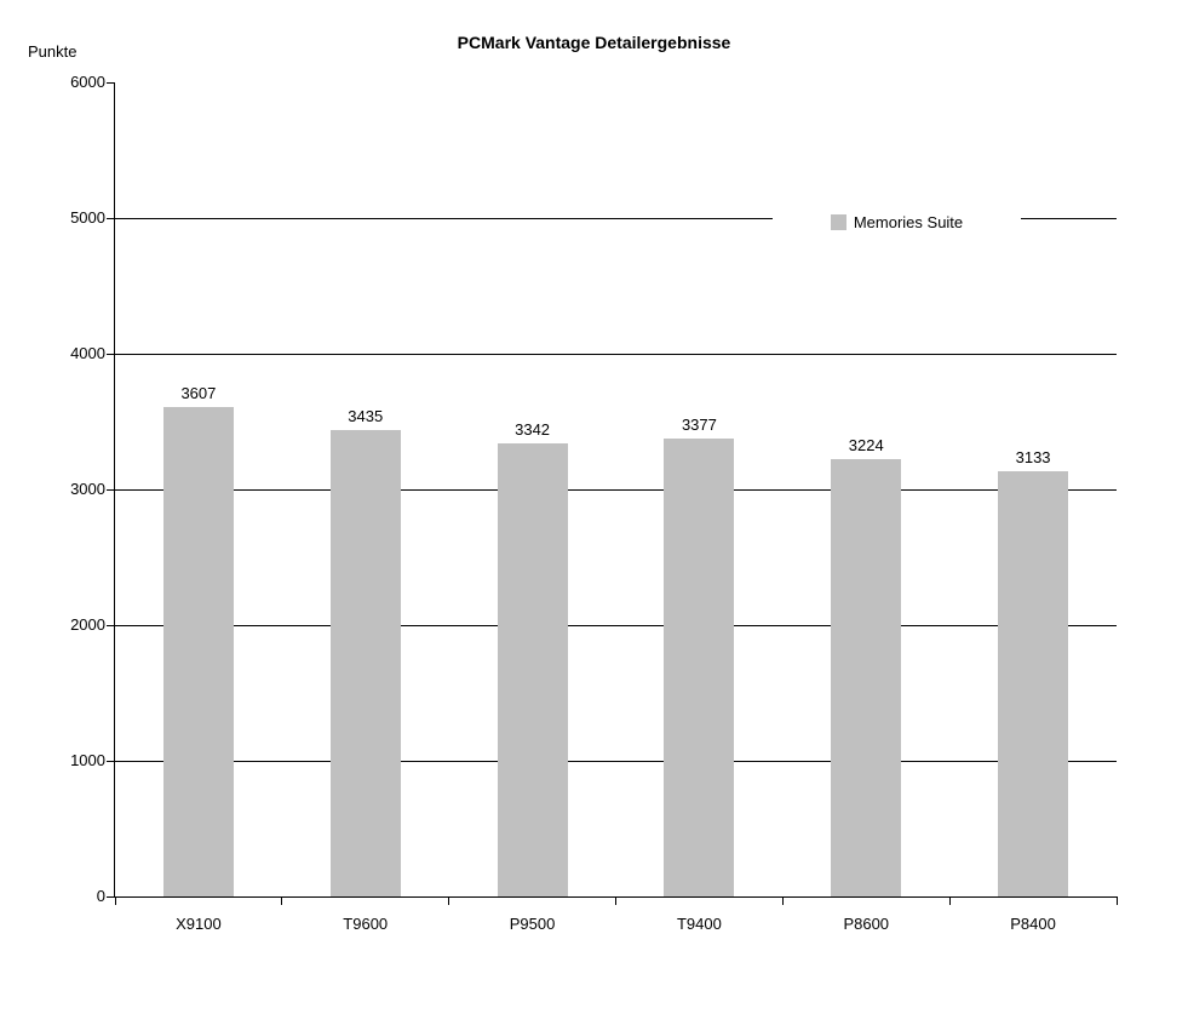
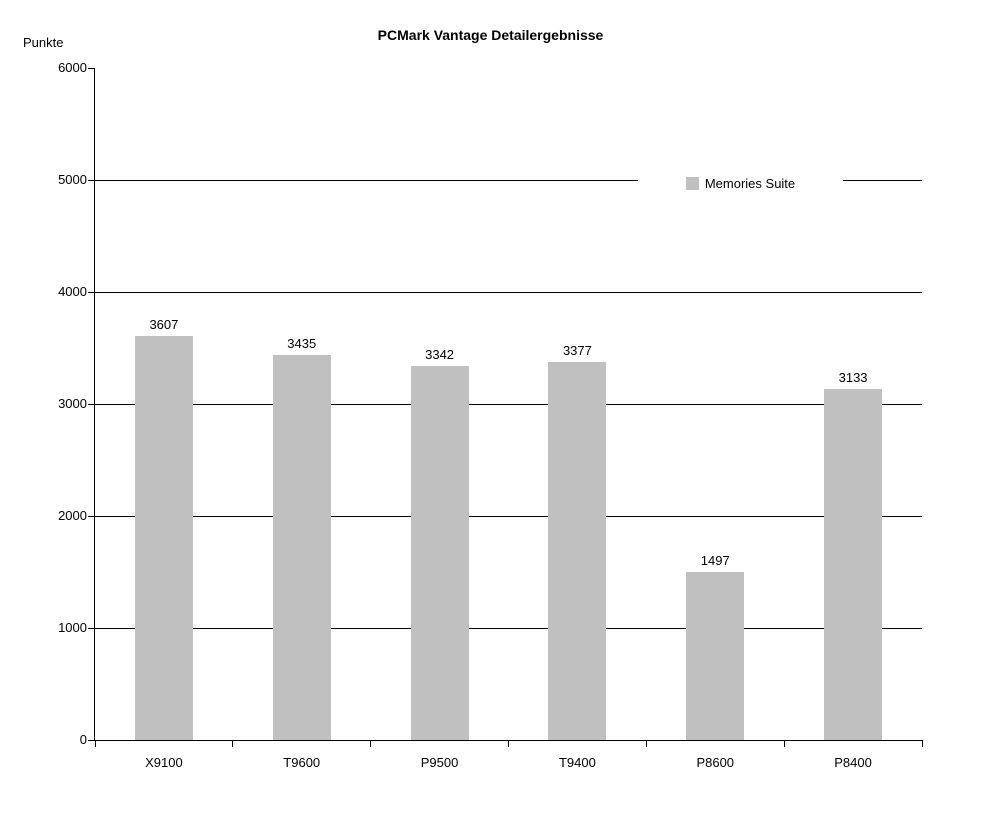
P8600: 3224 -> 1497
